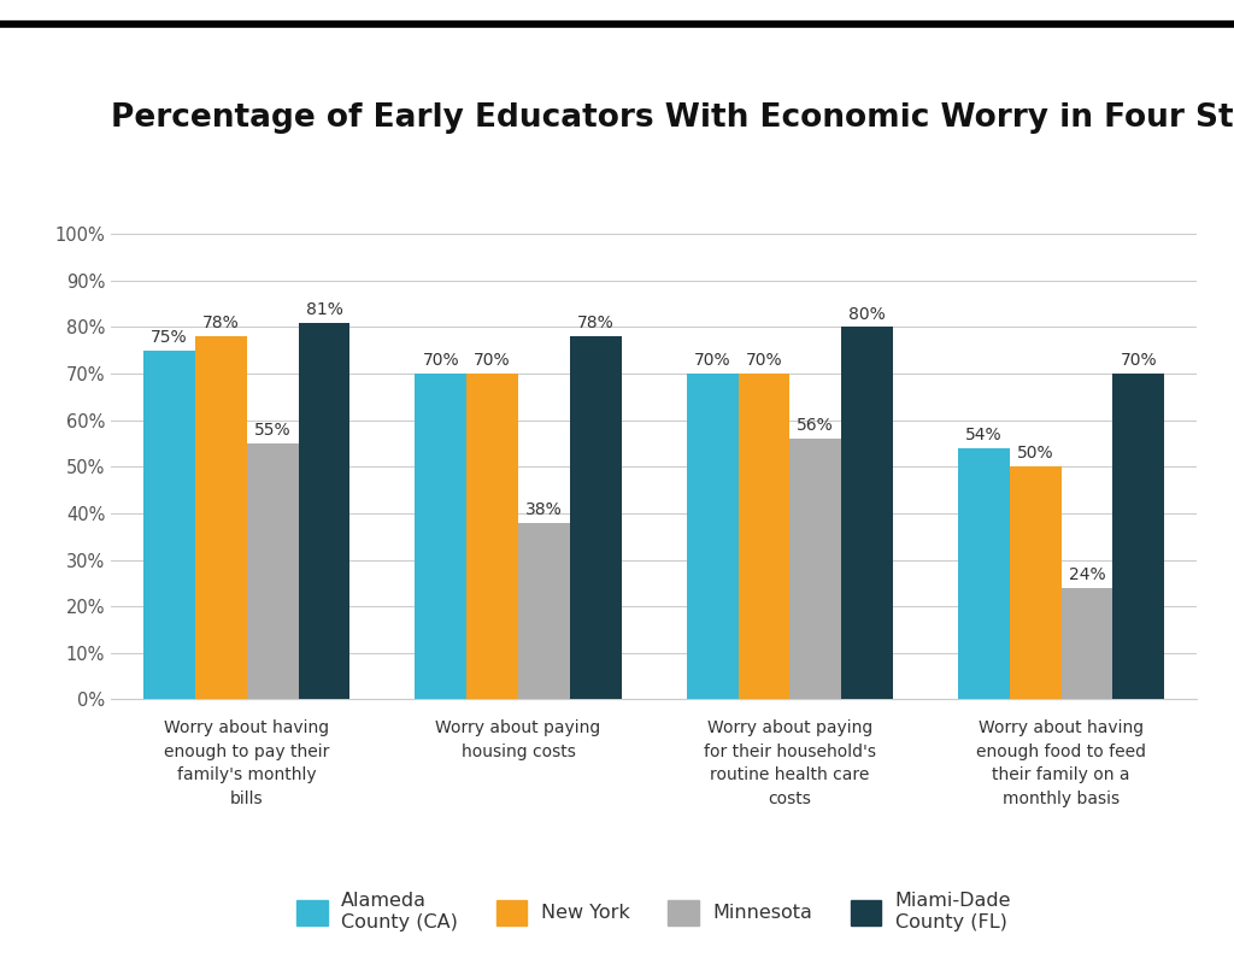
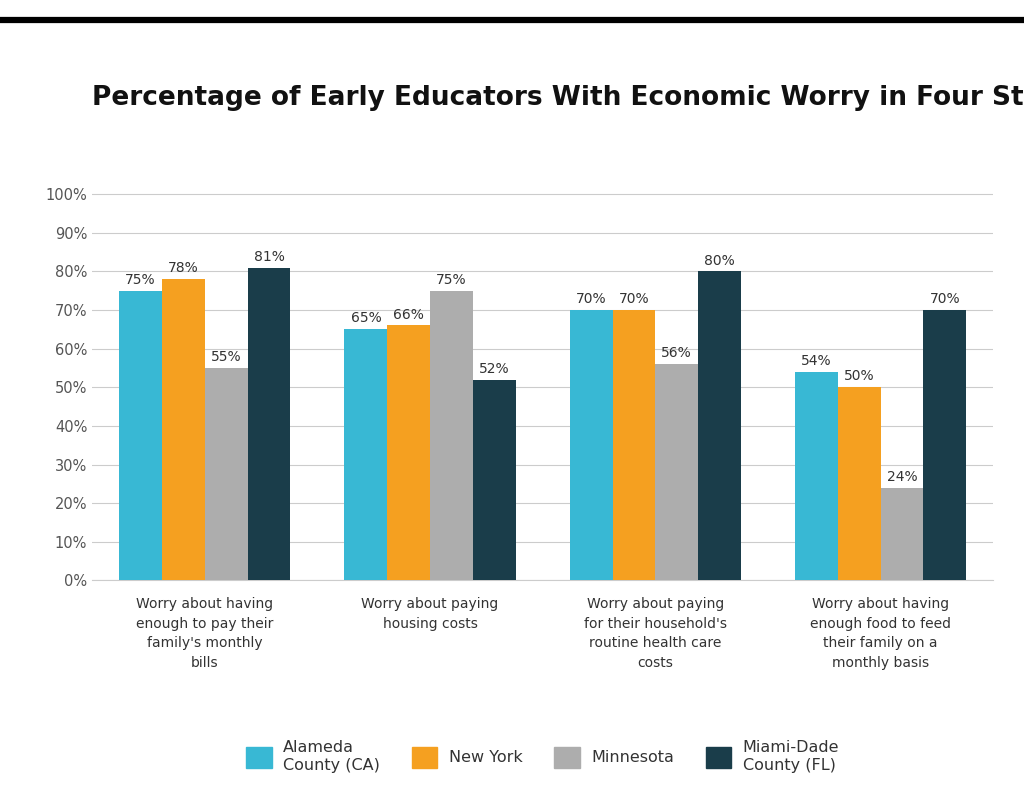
Alameda County (CA)/Worry about paying housing costs: 70% -> 65%
New York/Worry about paying housing costs: 70% -> 66%
Minnesota/Worry about paying housing costs: 38% -> 75%
Miami-Dade County (FL)/Worry about paying housing costs: 78% -> 52%
